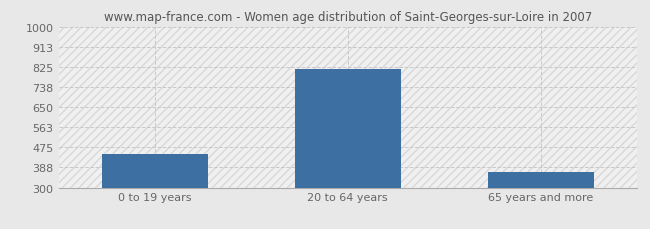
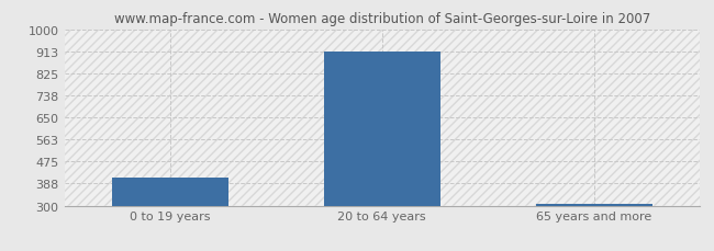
0 to 19 years: 445 -> 413
20 to 64 years: 815 -> 913
65 years and more: 370 -> 305
